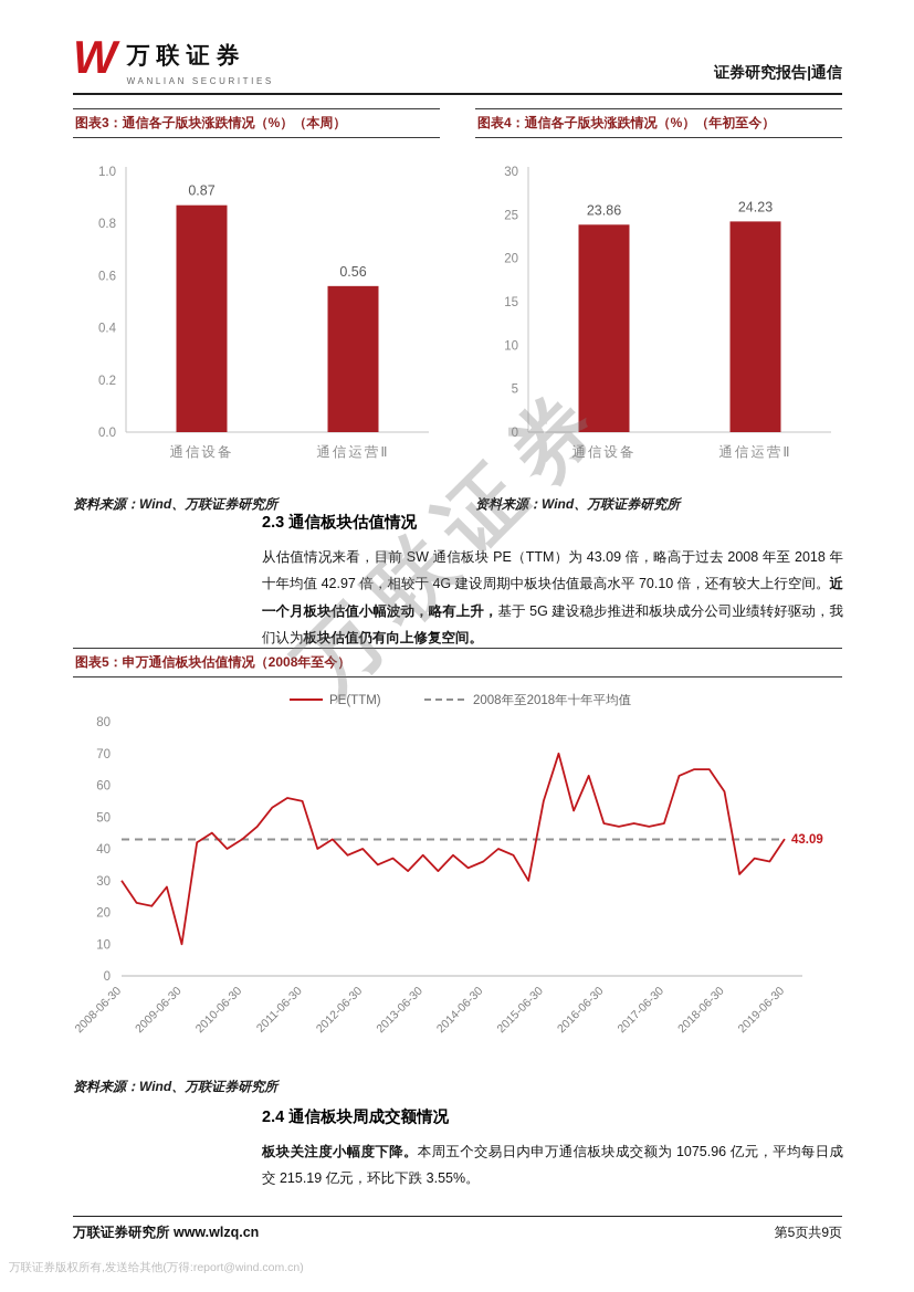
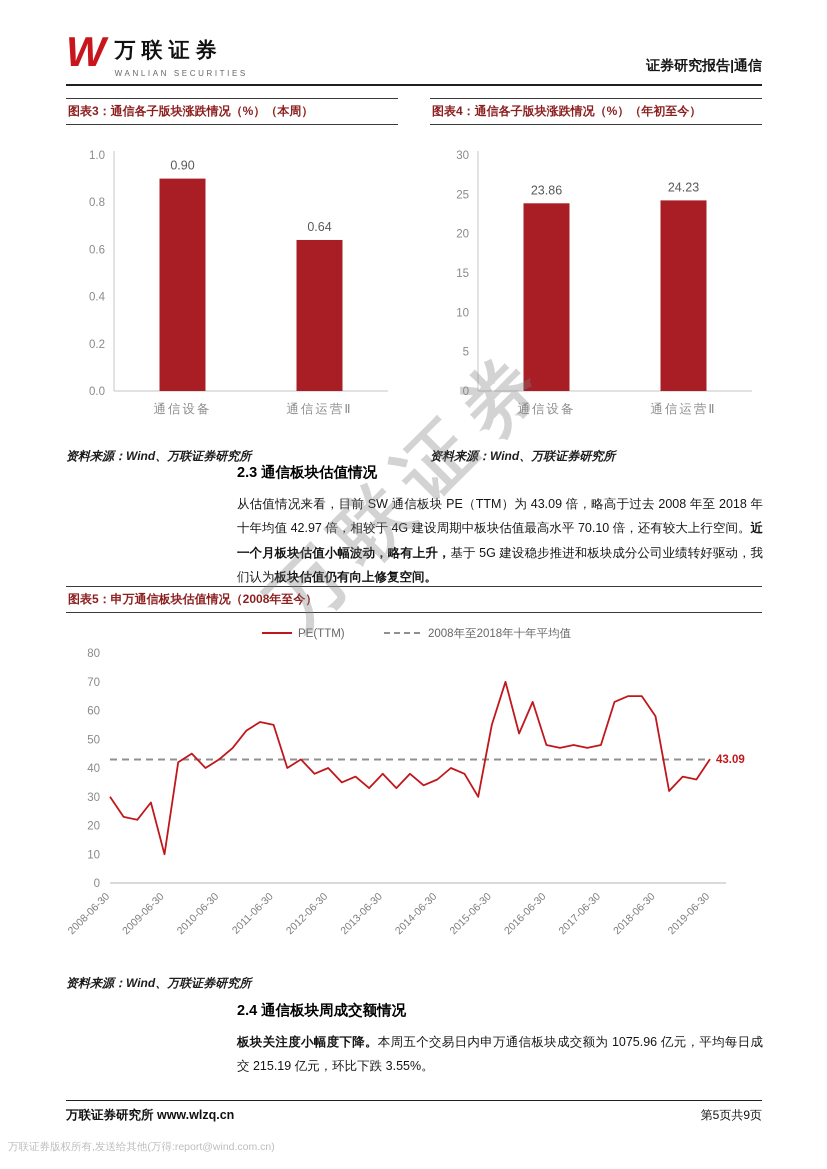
图表3：通信各子版块涨跌情况（%）（本周）/通信设备: 0.87 -> 0.90
图表3：通信各子版块涨跌情况（%）（本周）/通信运营Ⅱ: 0.56 -> 0.64
